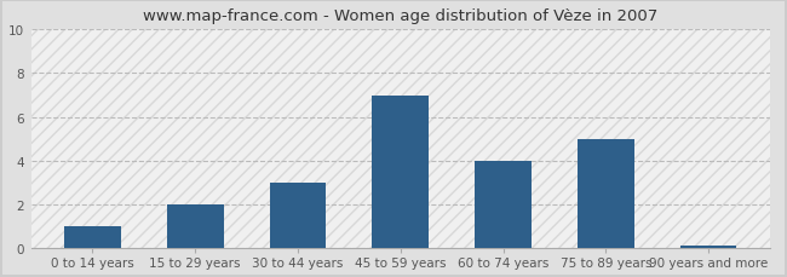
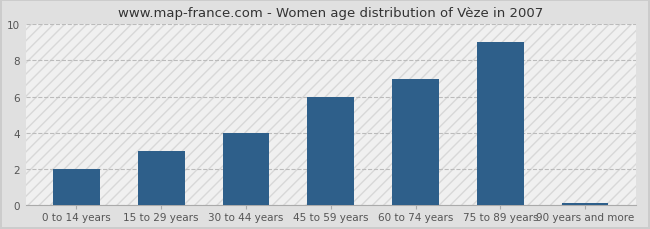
0 to 14 years: 1.0 -> 2.0
15 to 29 years: 2.0 -> 3.0
30 to 44 years: 3.0 -> 4.0
45 to 59 years: 7.0 -> 6.0
60 to 74 years: 4.0 -> 7.0
75 to 89 years: 5.0 -> 9.0
